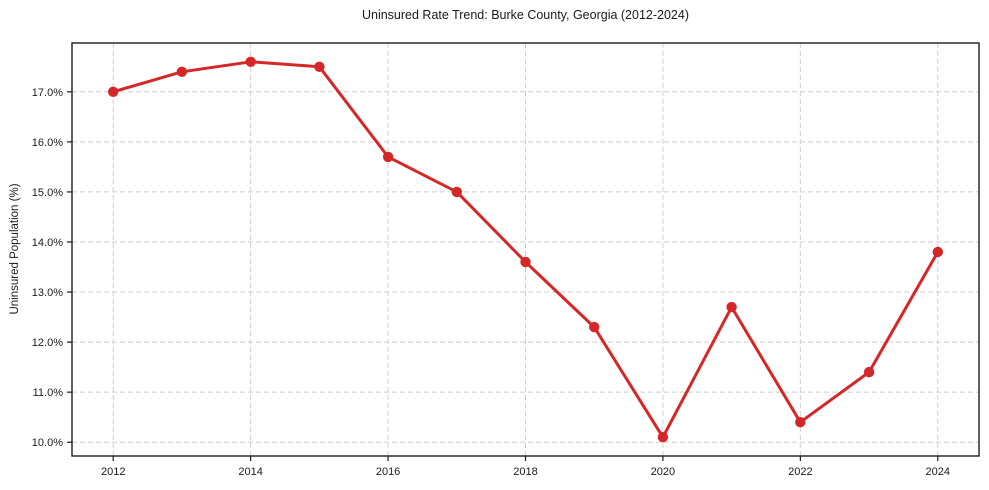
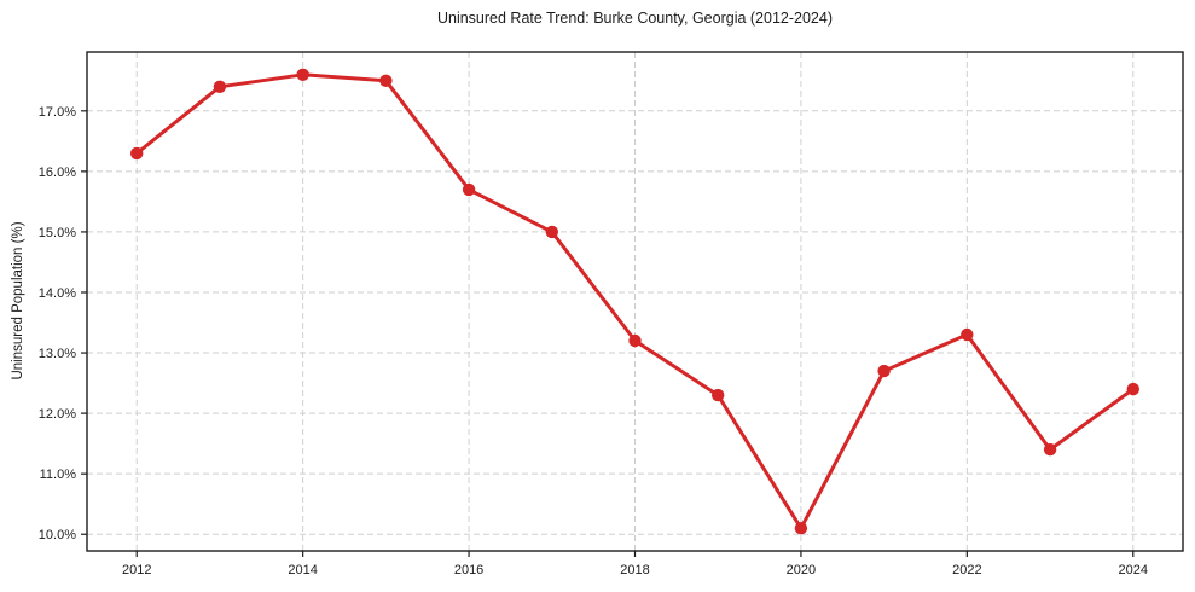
2012: 17.0% -> 16.3%
2018: 13.6% -> 13.2%
2022: 10.4% -> 13.3%
2024: 13.8% -> 12.4%
